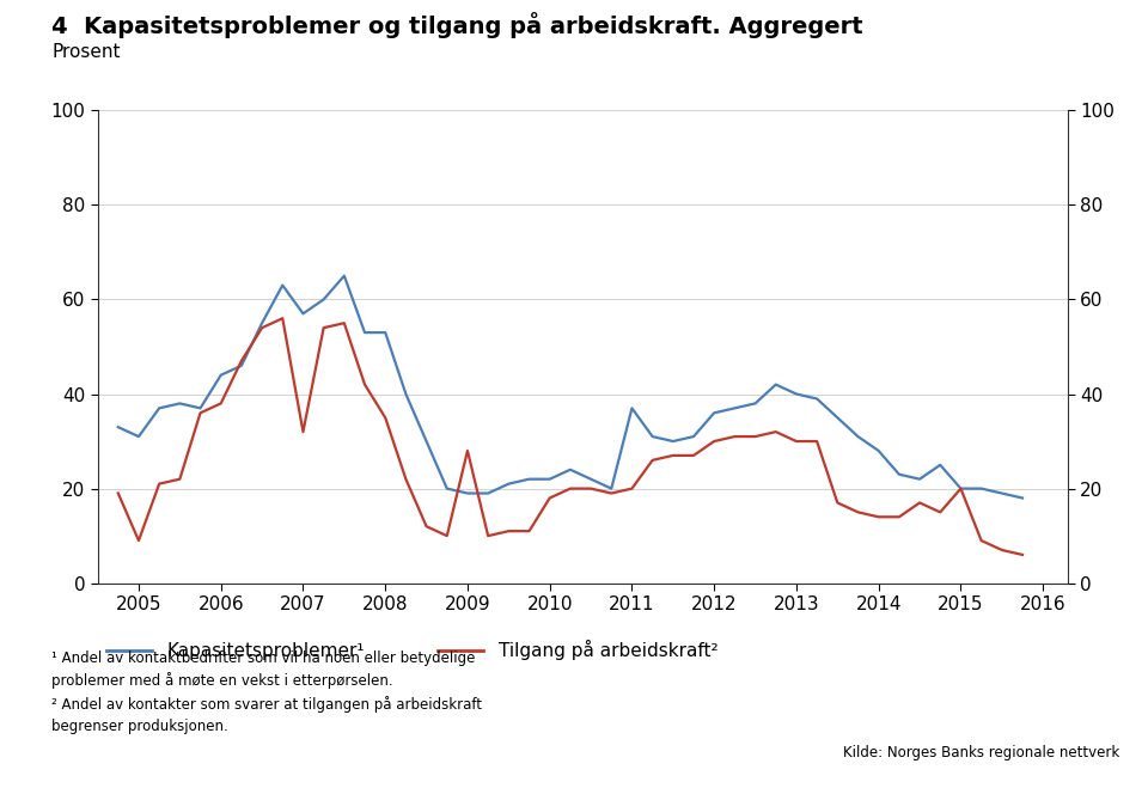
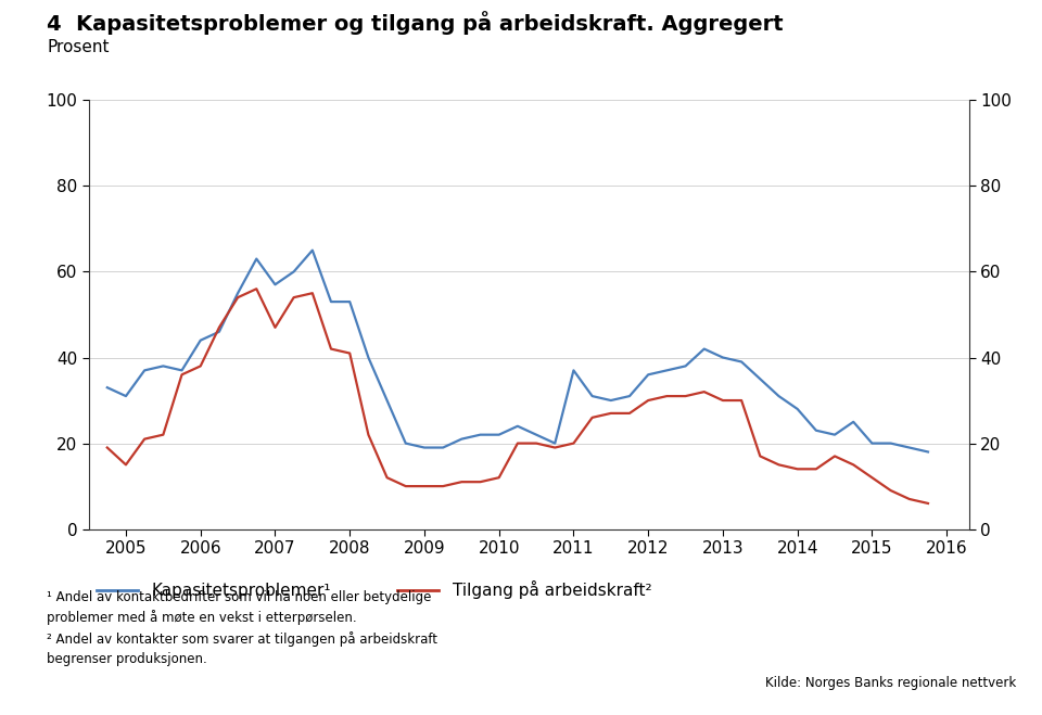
Tilgang på arbeidskraft²/2005: 9 -> 15
Tilgang på arbeidskraft²/2007: 32 -> 47
Tilgang på arbeidskraft²/2008: 35 -> 41
Tilgang på arbeidskraft²/2009: 28 -> 10
Tilgang på arbeidskraft²/2010: 18 -> 12
Tilgang på arbeidskraft²/2015: 20 -> 12
